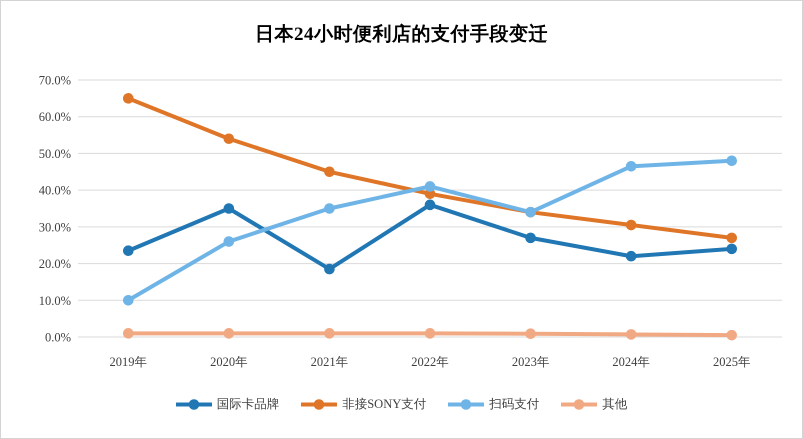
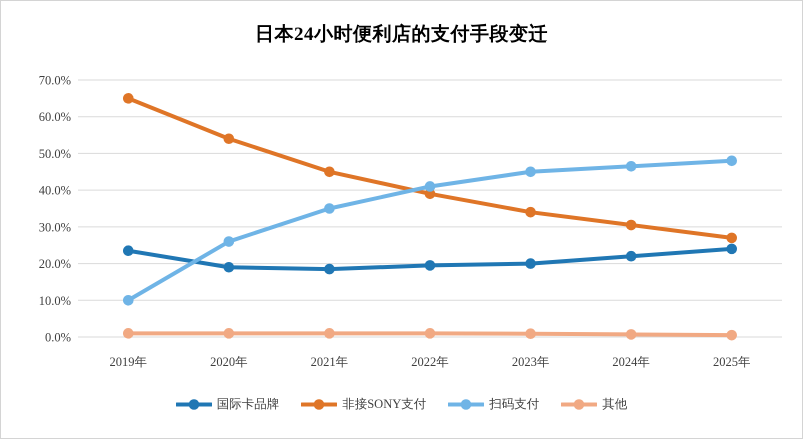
国际卡品牌/2020年: 35% -> 19%
国际卡品牌/2022年: 36% -> 20%
国际卡品牌/2023年: 27% -> 20%
扫码支付/2023年: 34% -> 45%
